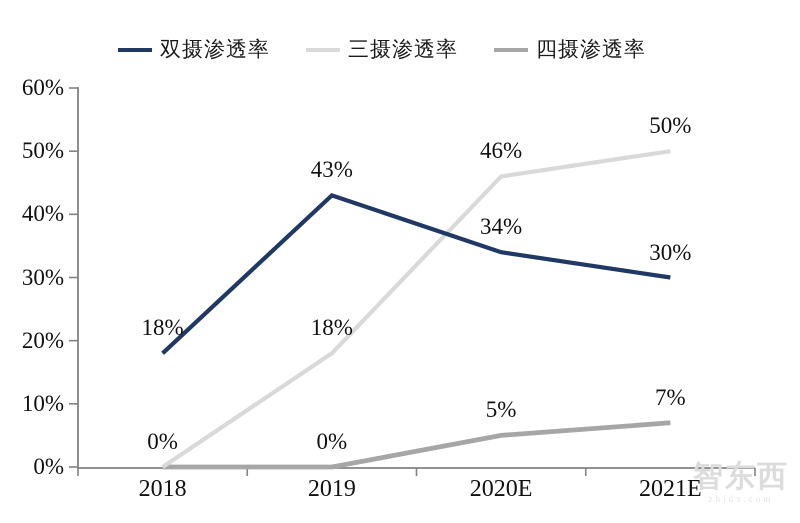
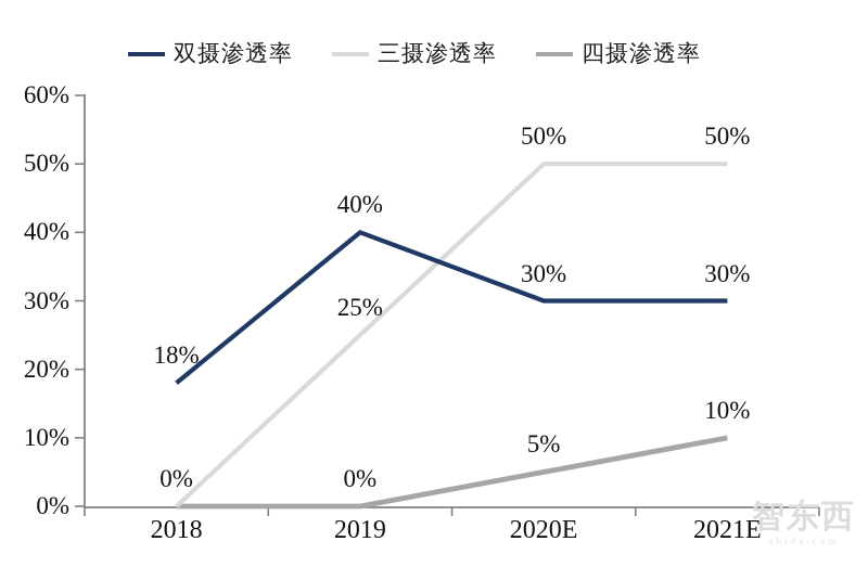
双摄渗透率/2019: 43% -> 40%
三摄渗透率/2019: 18% -> 25%
双摄渗透率/2020E: 34% -> 30%
三摄渗透率/2020E: 46% -> 50%
四摄渗透率/2021E: 7% -> 10%
